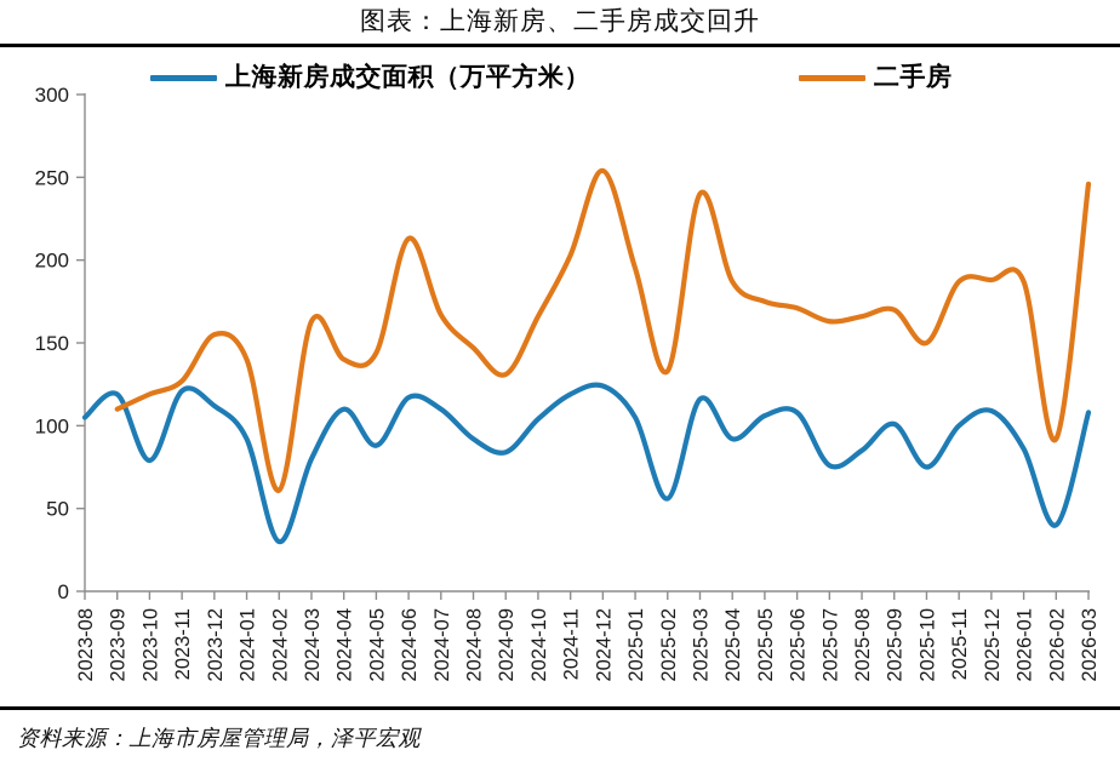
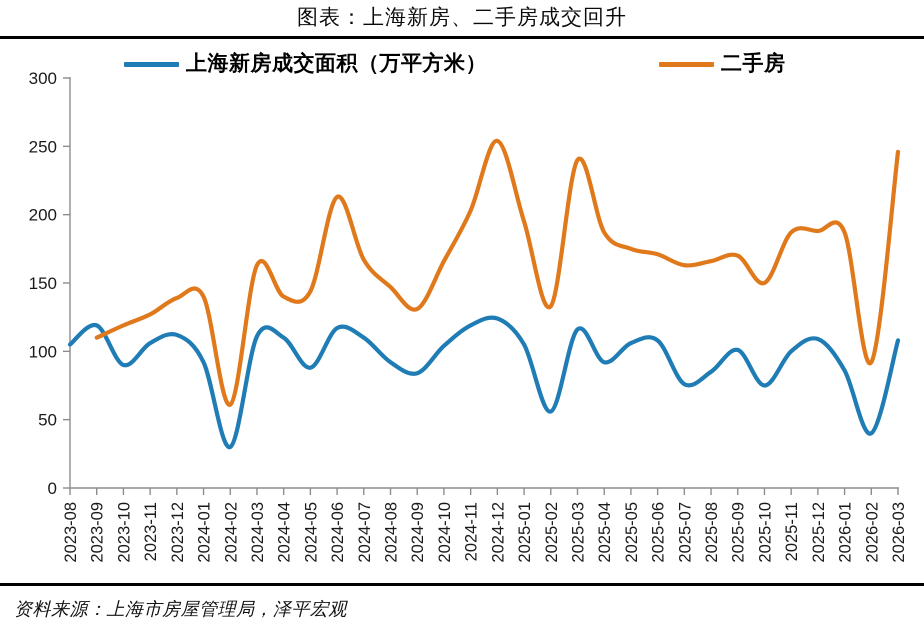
上海新房成交面积（万平方米）/2023-10: 79 -> 90
上海新房成交面积（万平方米）/2023-11: 121 -> 106
二手房/2023-12: 155 -> 139
上海新房成交面积（万平方米）/2024-03: 80 -> 111
